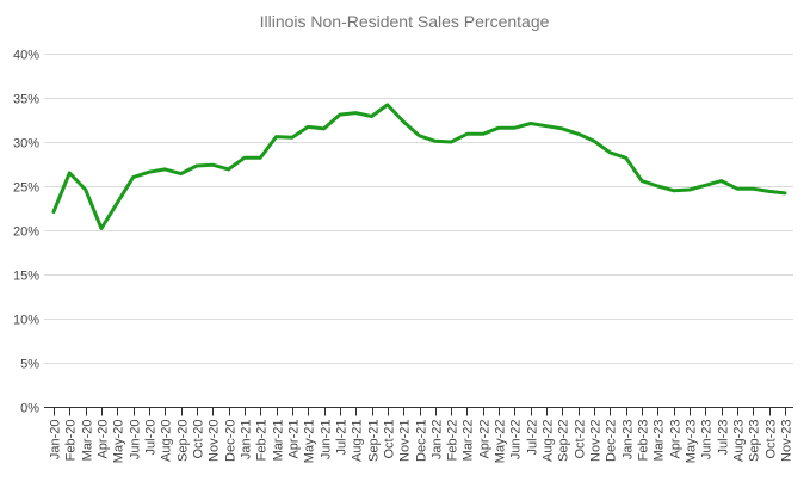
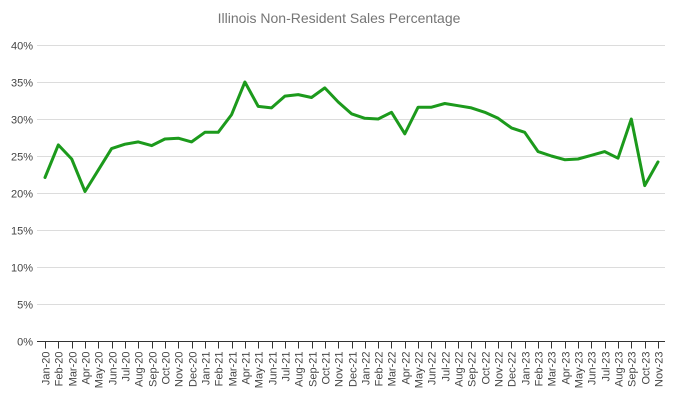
Apr-21: 30% -> 35%
Apr-22: 31% -> 28%
Sep-23: 25% -> 30%
Oct-23: 24% -> 21%
